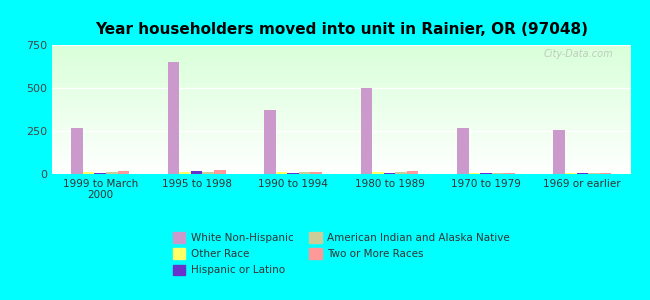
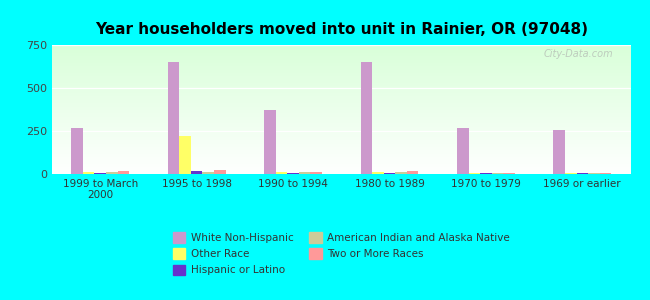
Other Race/1995 to 1998: 10 -> 220
White Non-Hispanic/1980 to 1989: 500 -> 650
